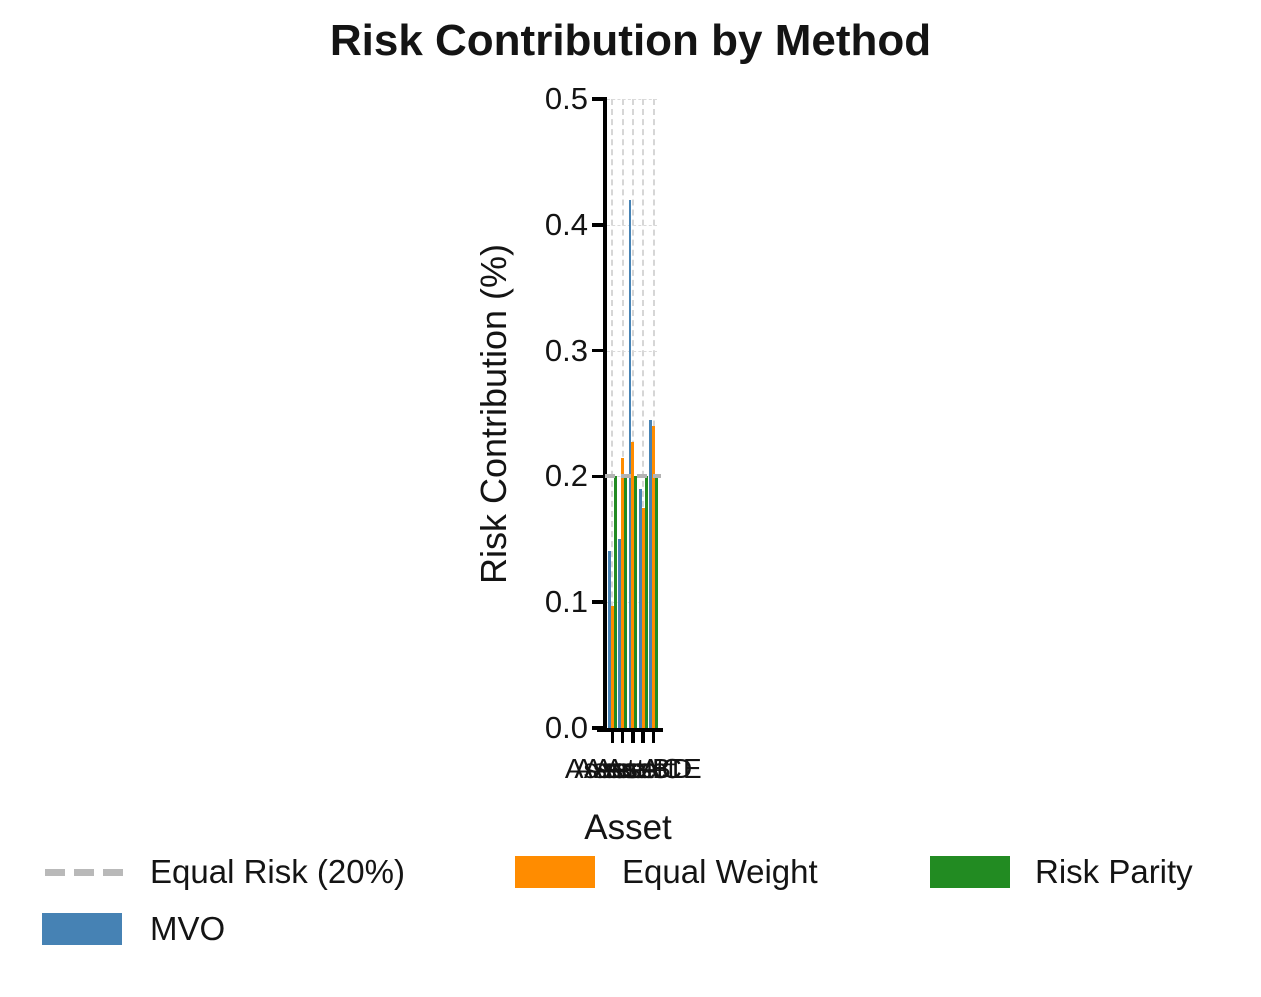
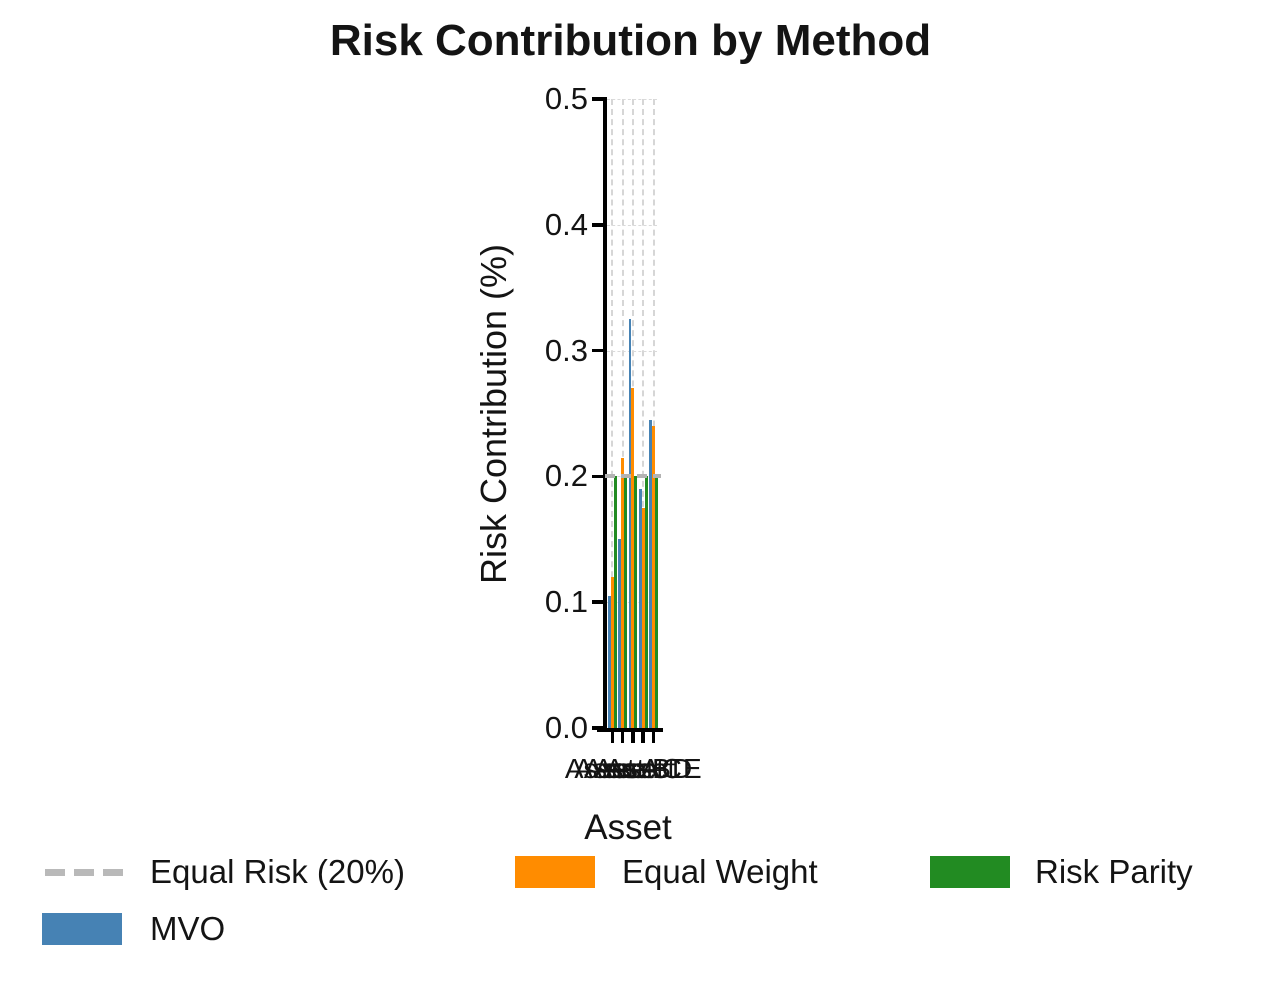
MVO/Asset A: 0.141 -> 0.105
Equal Weight/Asset A: 0.097 -> 0.120
MVO/Asset C: 0.420 -> 0.325
Equal Weight/Asset C: 0.227 -> 0.270
